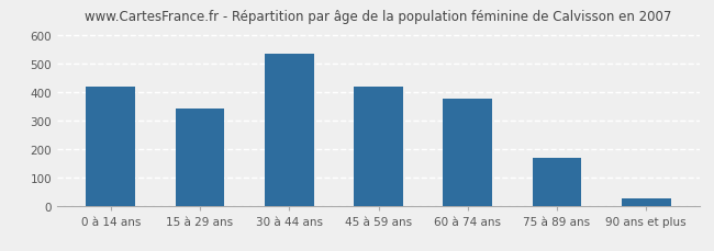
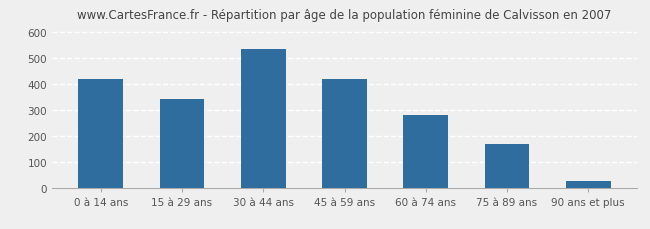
60 à 74 ans: 375 -> 280
